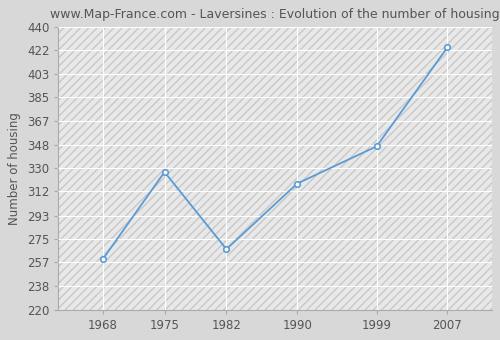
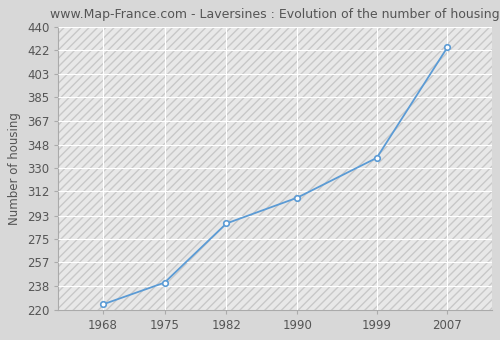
1968: 259 -> 224
1975: 327 -> 241
1982: 267 -> 287
1990: 318 -> 307
1999: 347 -> 338
